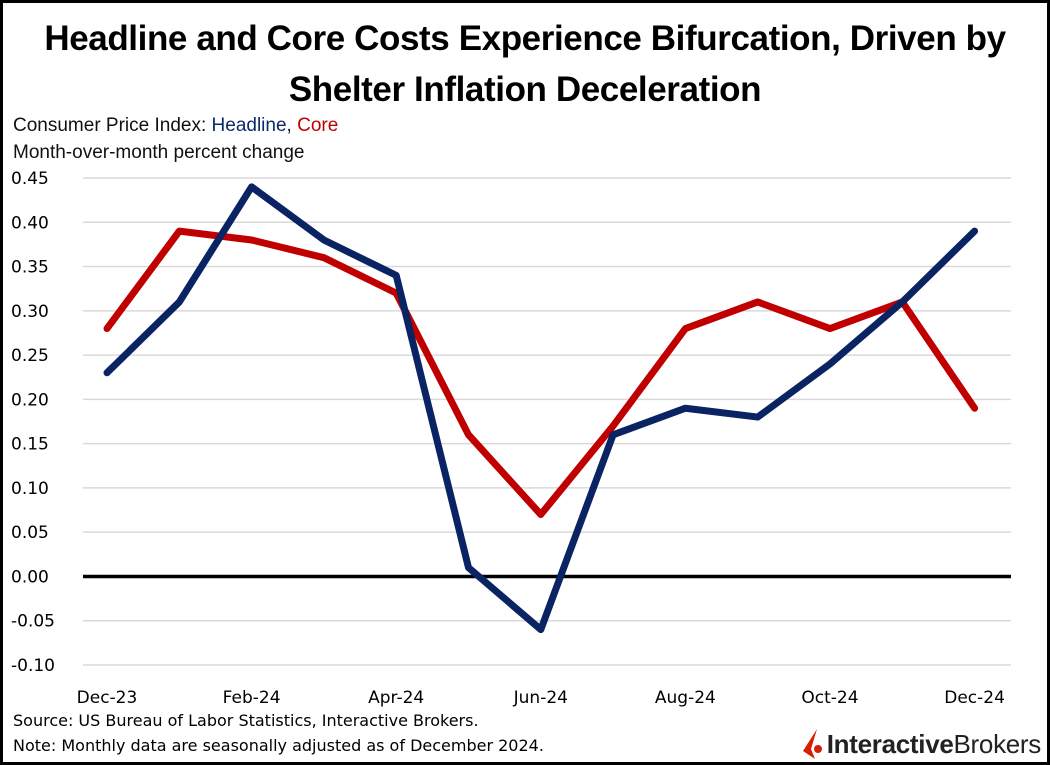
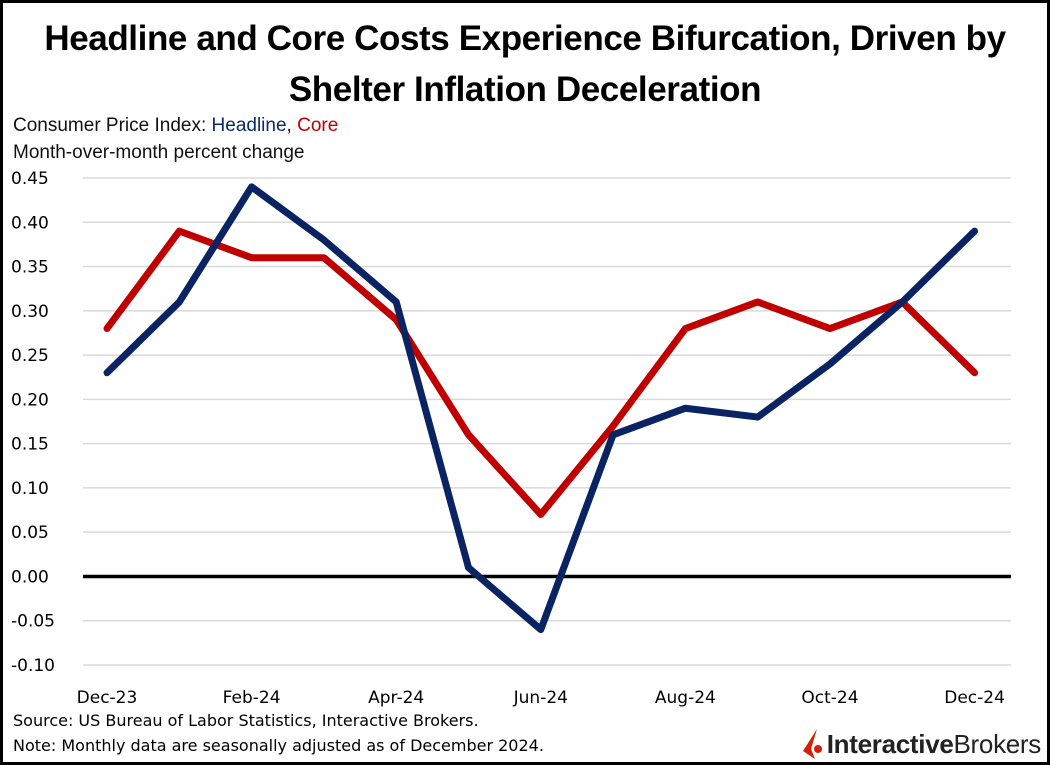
Core/Feb-24: 0.38 -> 0.36
Headline/Apr-24: 0.34 -> 0.31
Core/Apr-24: 0.32 -> 0.29
Core/Dec-24: 0.19 -> 0.23
